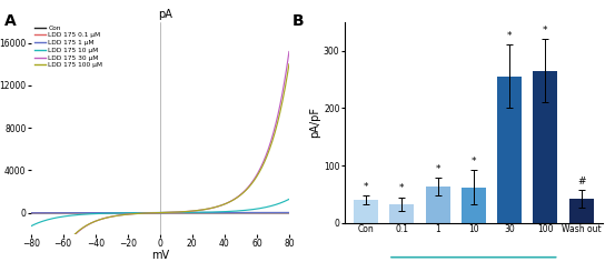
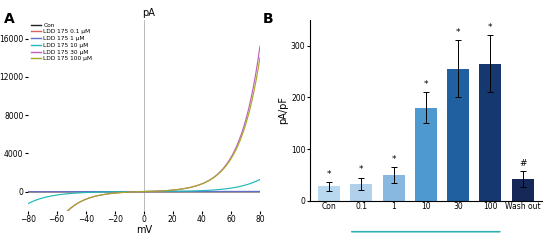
Con: 40 -> 28
1: 64 -> 50
10: 62 -> 180
